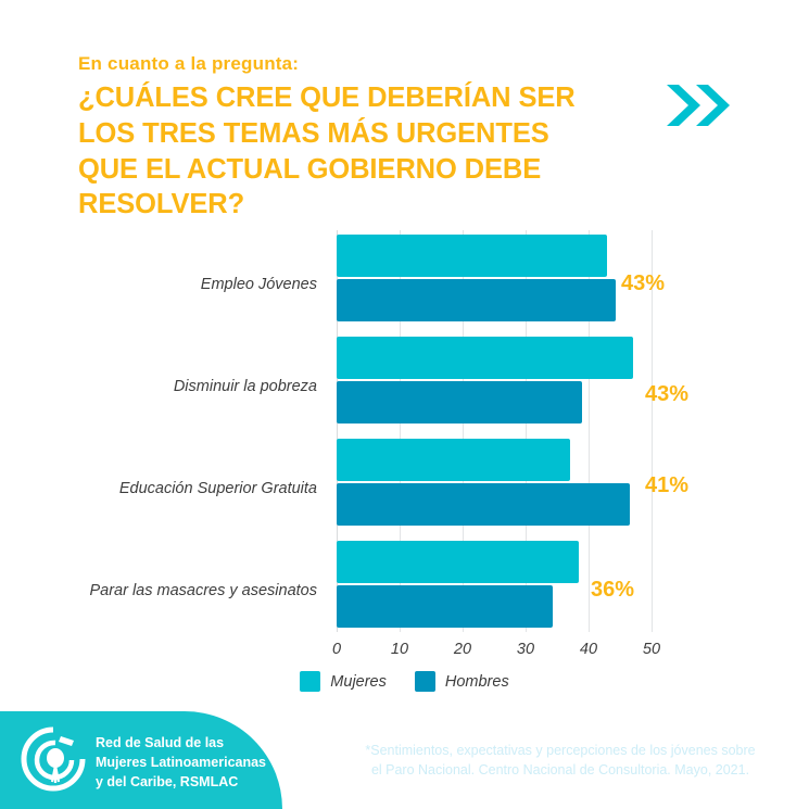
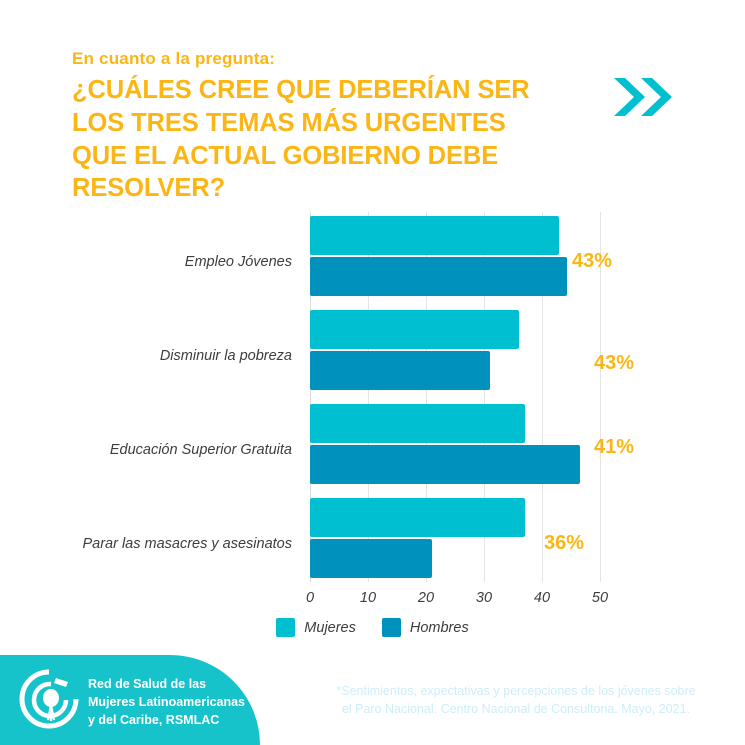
Mujeres/Disminuir la pobreza: 47 -> 36
Hombres/Disminuir la pobreza: 39 -> 31
Mujeres/Parar las masacres y asesinatos: 38 -> 37
Hombres/Parar las masacres y asesinatos: 34 -> 21
